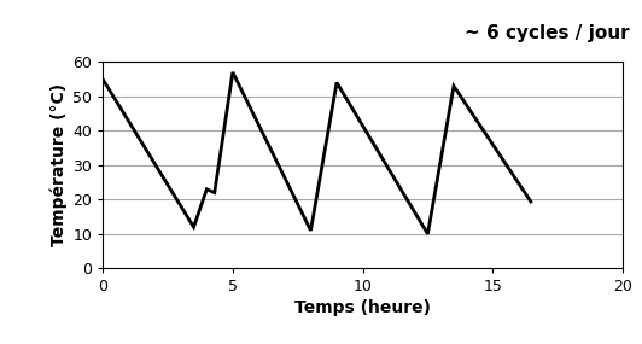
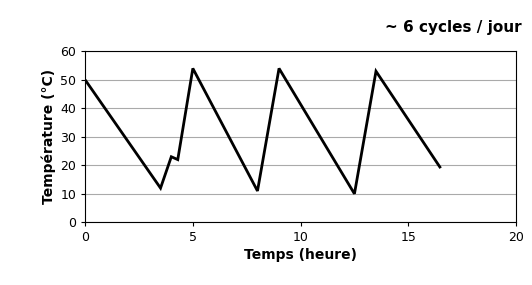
0: 55 -> 50
5: 57 -> 54
